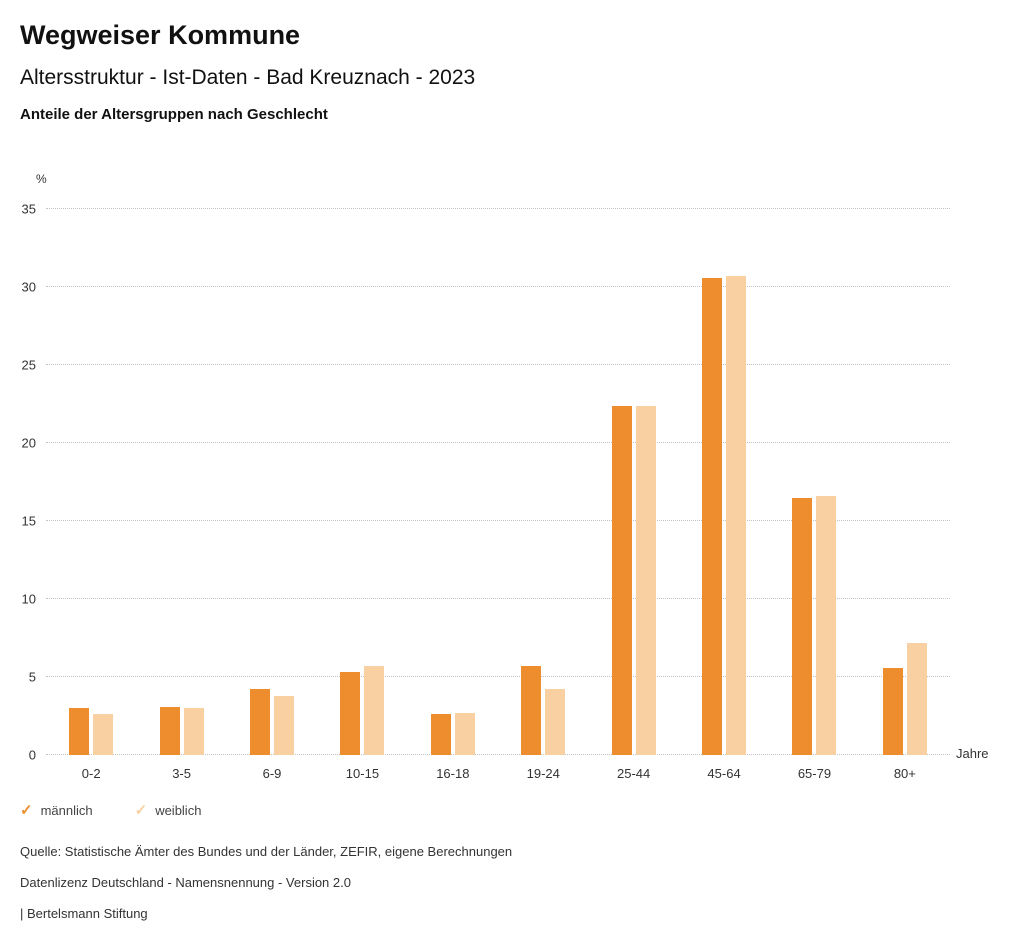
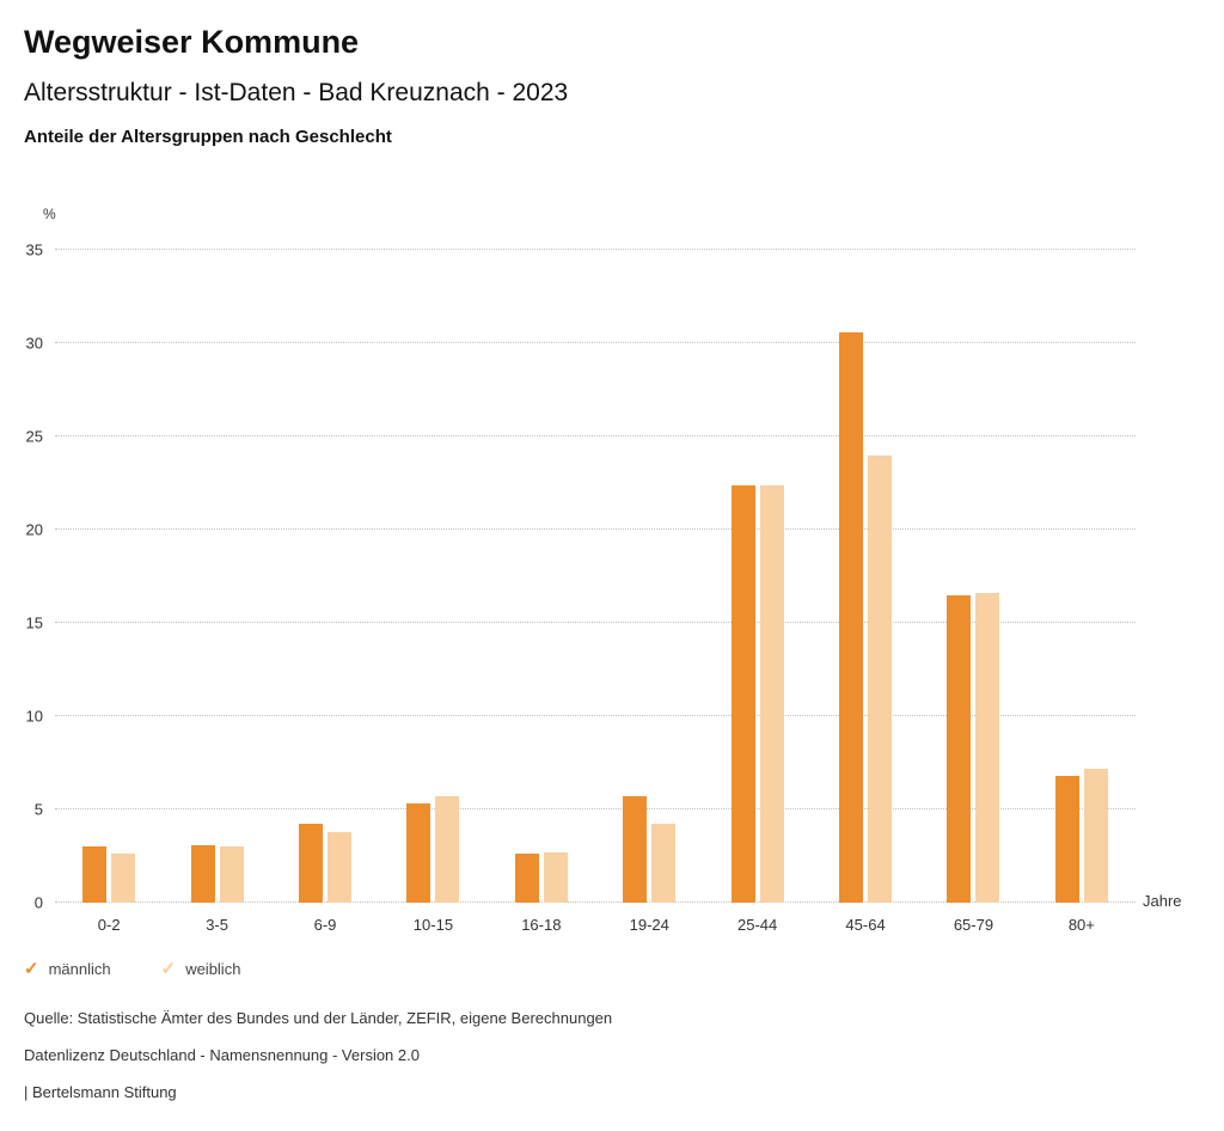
weiblich/45-64: 30.7 -> 24.0
männlich/80+: 5.6 -> 6.8
